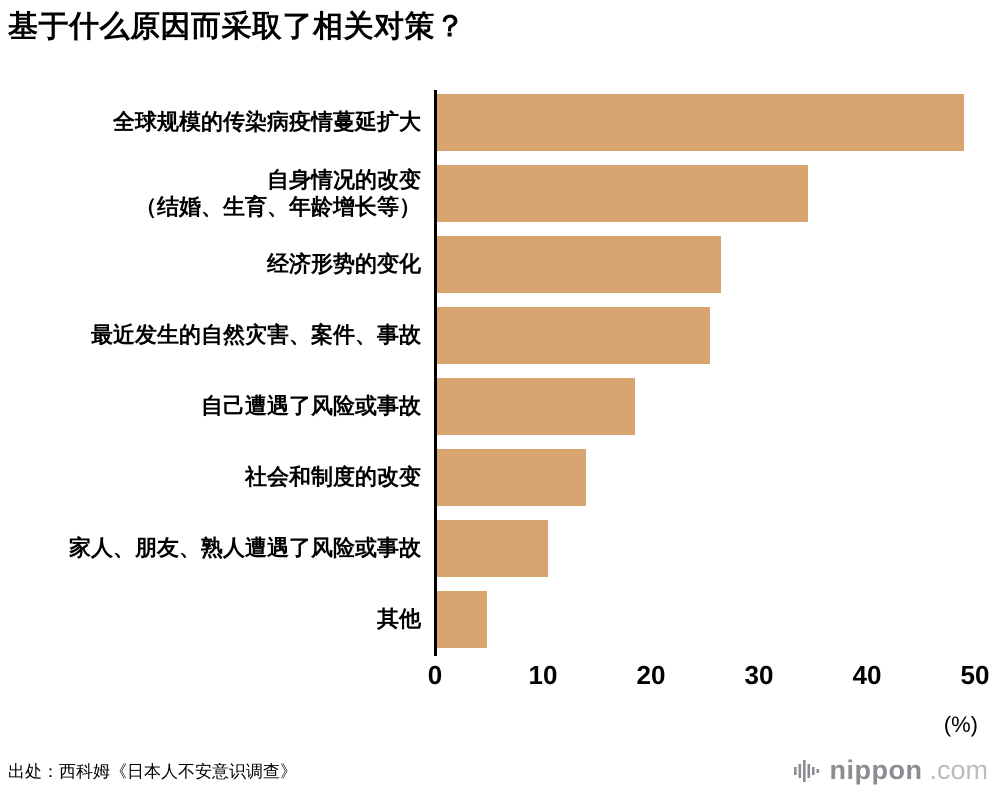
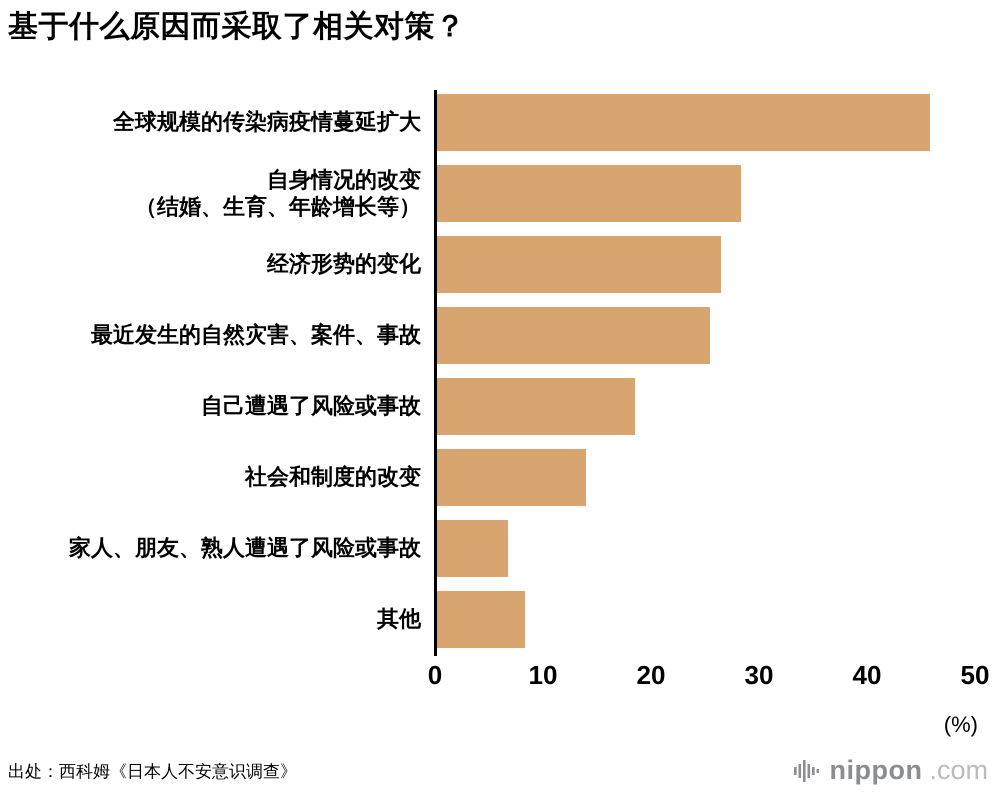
全球规模的传染病疫情蔓延扩大: 49.0 -> 45.8
自身情况的改变 （结婚、生育、年龄增长等）: 34.5 -> 28.3
家人、朋友、熟人遭遇了风险或事故: 10.5 -> 6.8
其他: 4.8 -> 8.3
